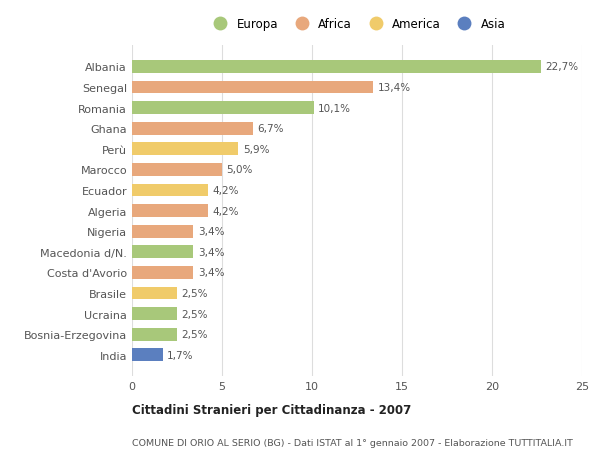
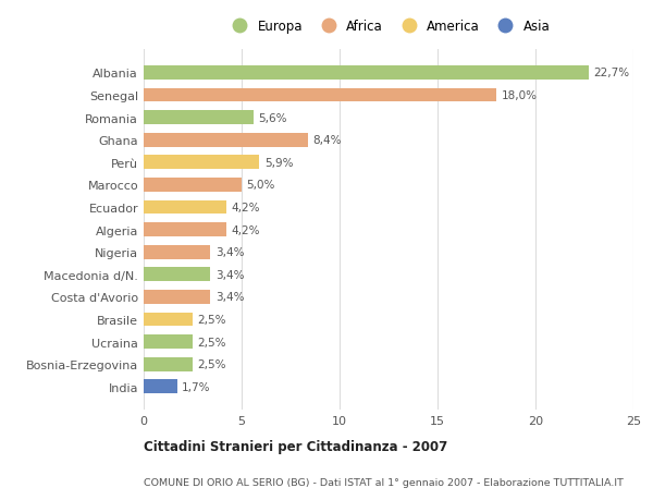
Senegal: 13,4% -> 18,0%
Romania: 10,1% -> 5,6%
Ghana: 6,7% -> 8,4%
